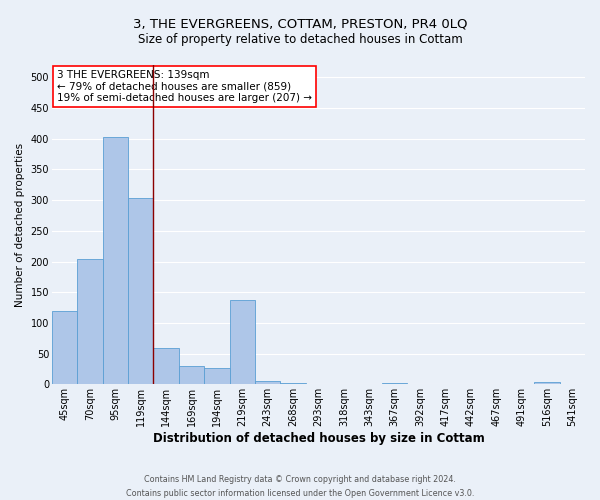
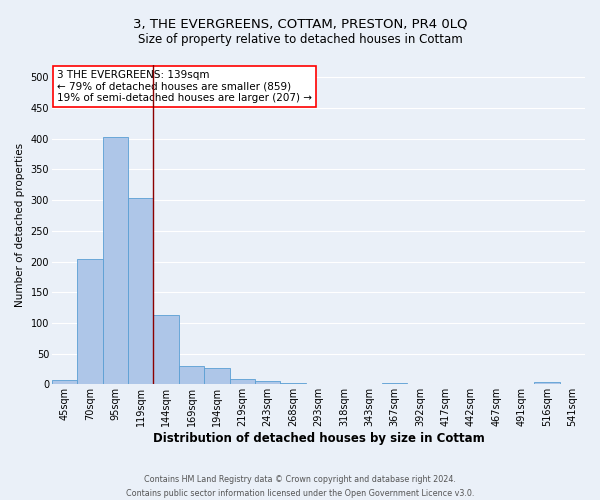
45sqm: 120 -> 8
144sqm: 60 -> 113
219sqm: 138 -> 9
